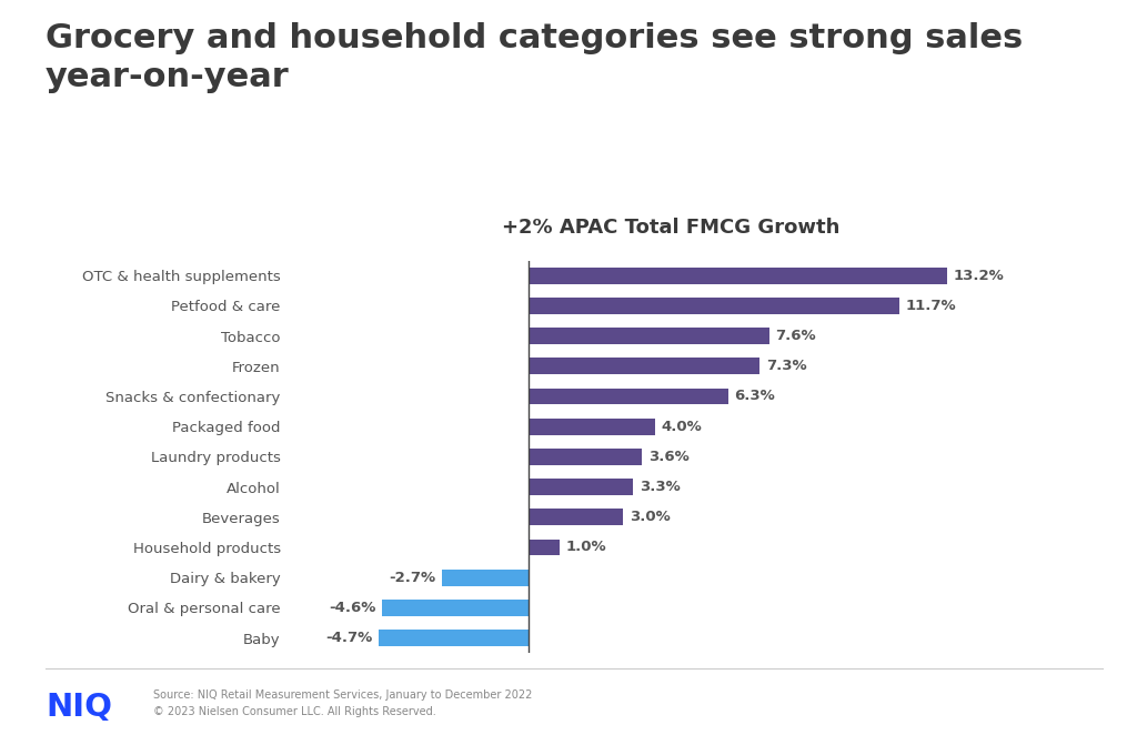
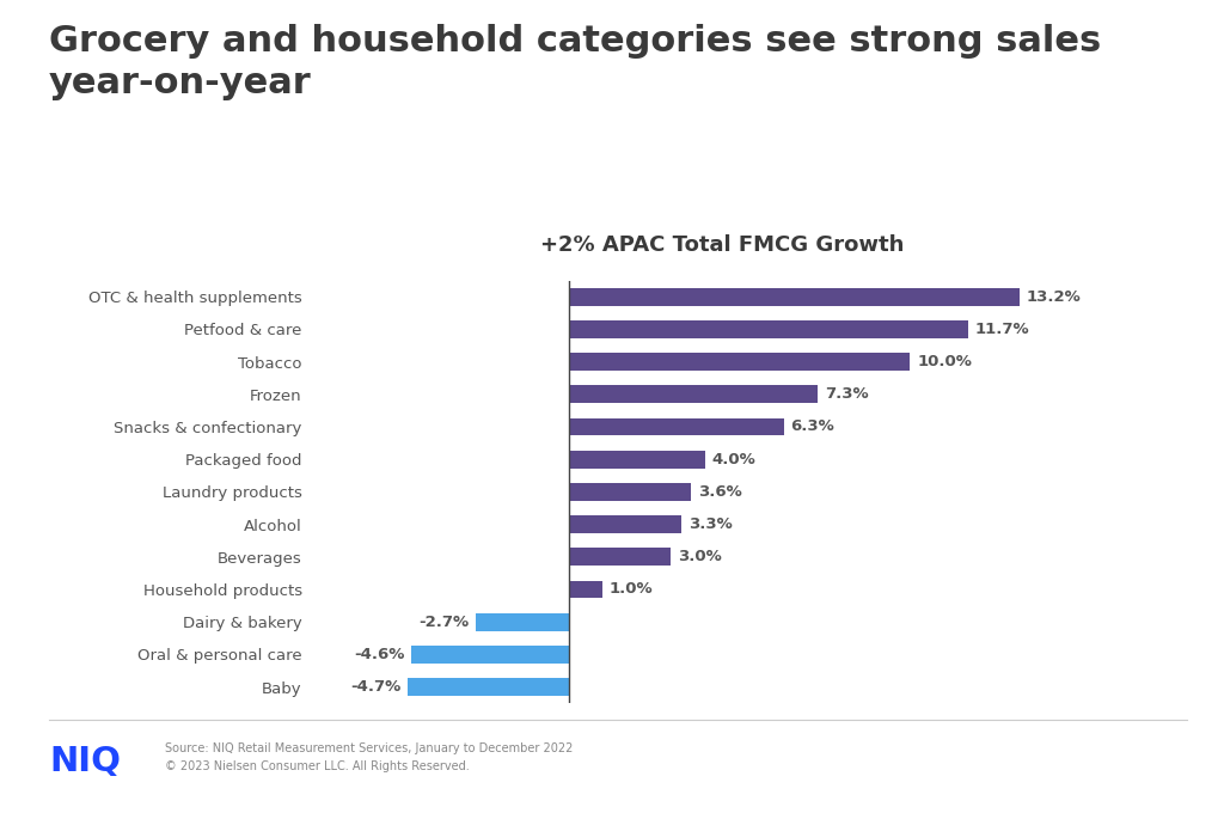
Tobacco: 7.6% -> 10.0%
